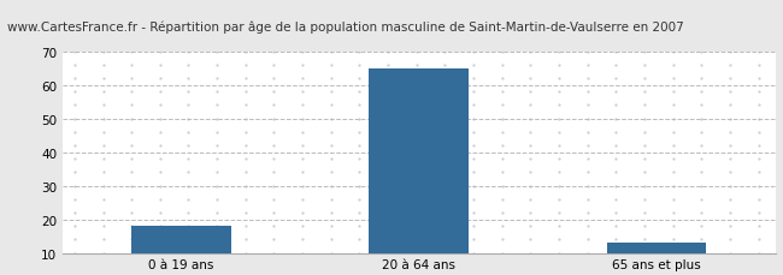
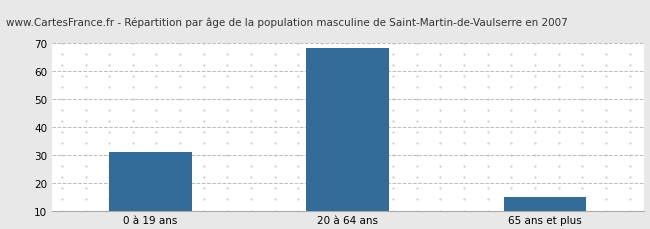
0 à 19 ans: 18 -> 31
20 à 64 ans: 65 -> 68
65 ans et plus: 13 -> 15
